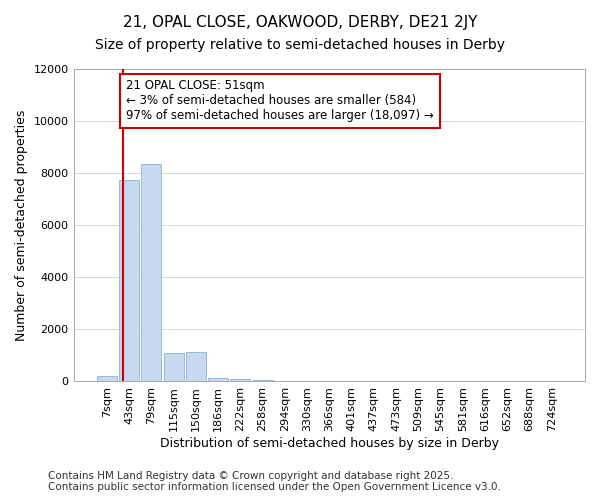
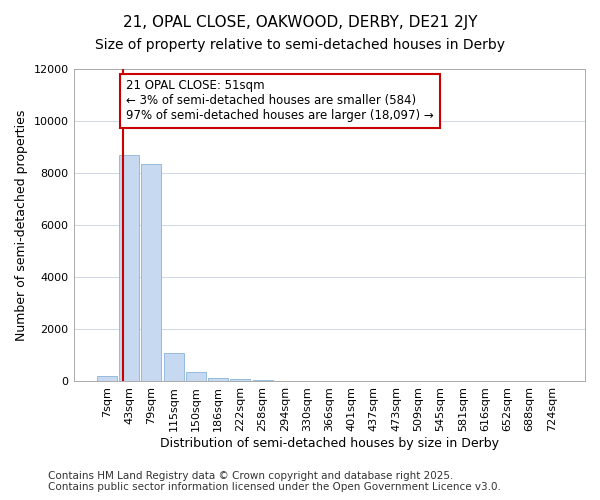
43sqm: 7750 -> 8700
150sqm: 1150 -> 350
